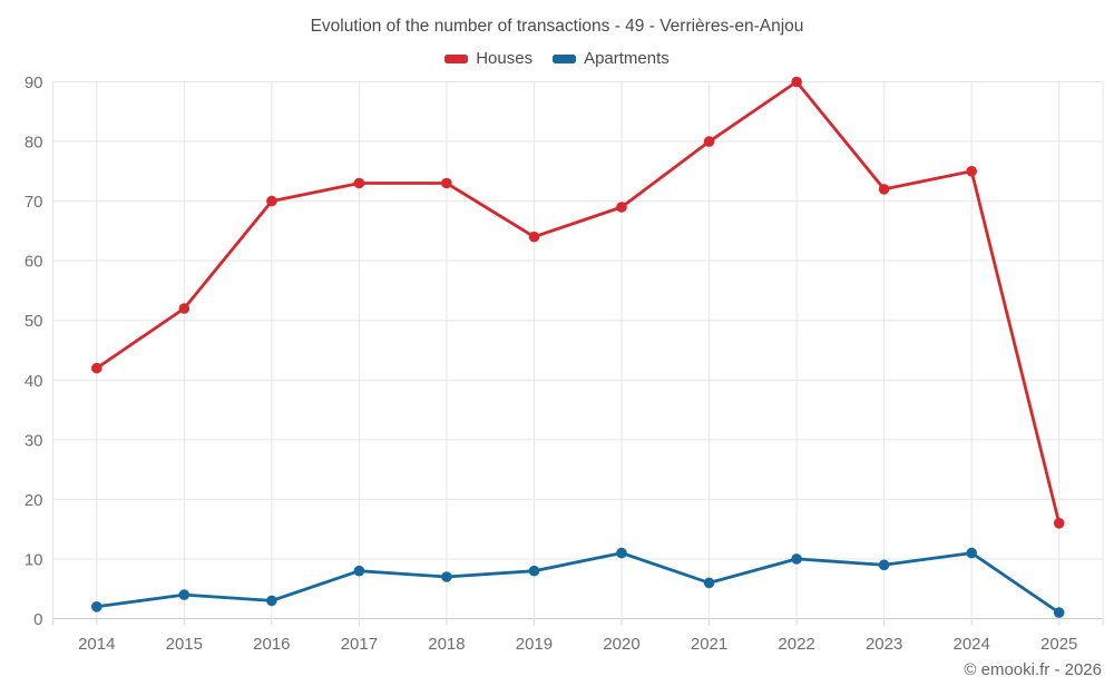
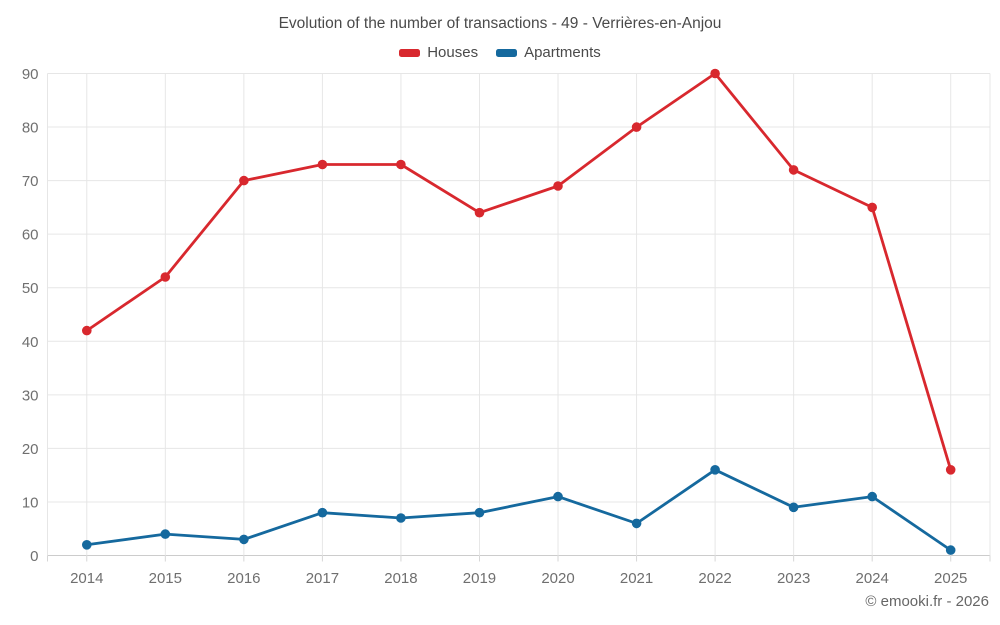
Apartments/2022: 10 -> 16
Houses/2024: 75 -> 65
